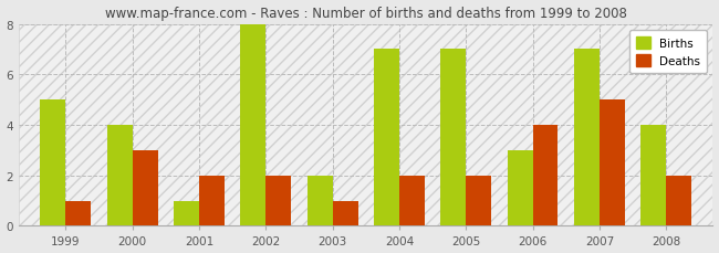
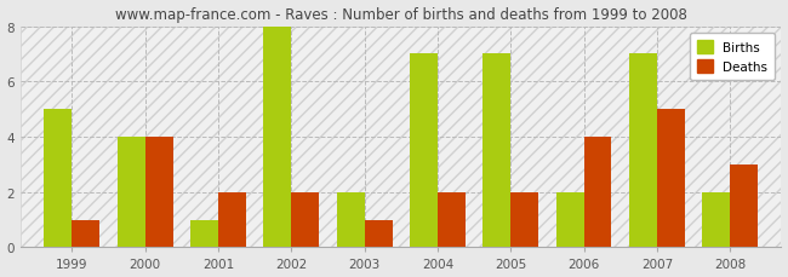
Deaths/2000: 3 -> 4
Births/2006: 3 -> 2
Births/2008: 4 -> 2
Deaths/2008: 2 -> 3
